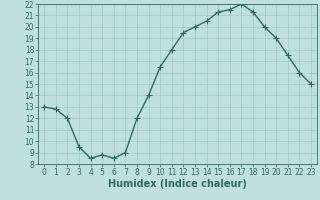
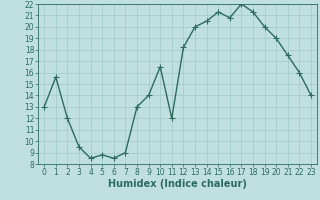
1: 12.8 -> 15.6
8: 12.0 -> 13.0
11: 18.0 -> 12.0
12: 19.5 -> 18.2
16: 21.5 -> 20.8
23: 15.0 -> 14.0
